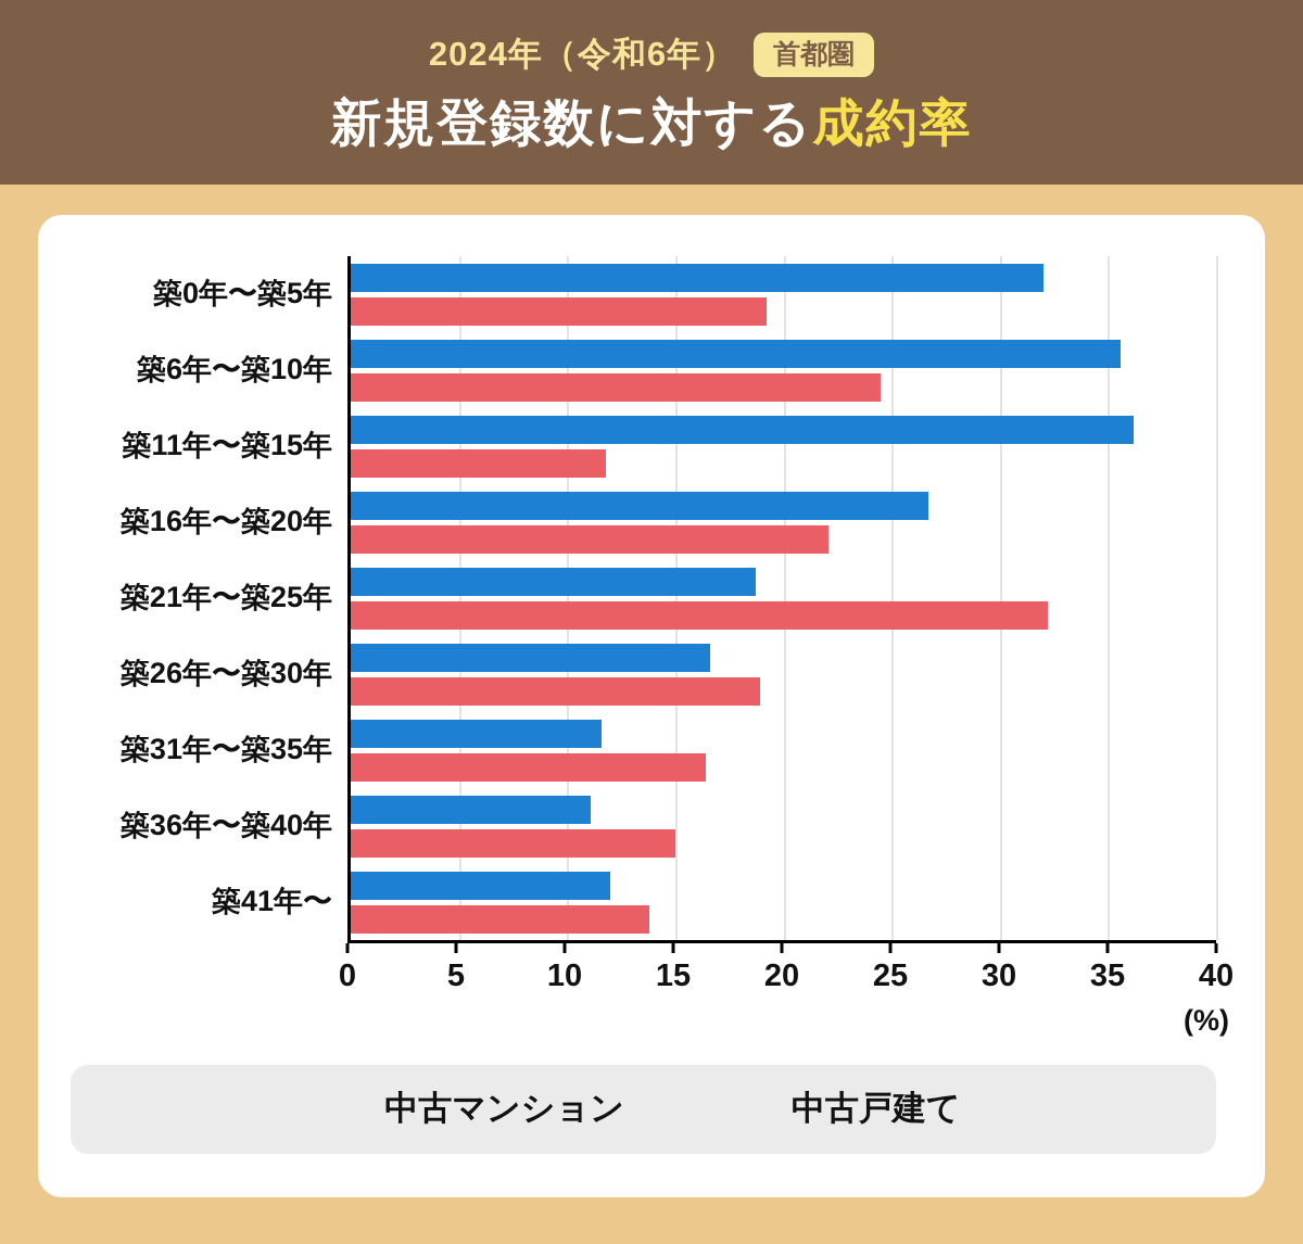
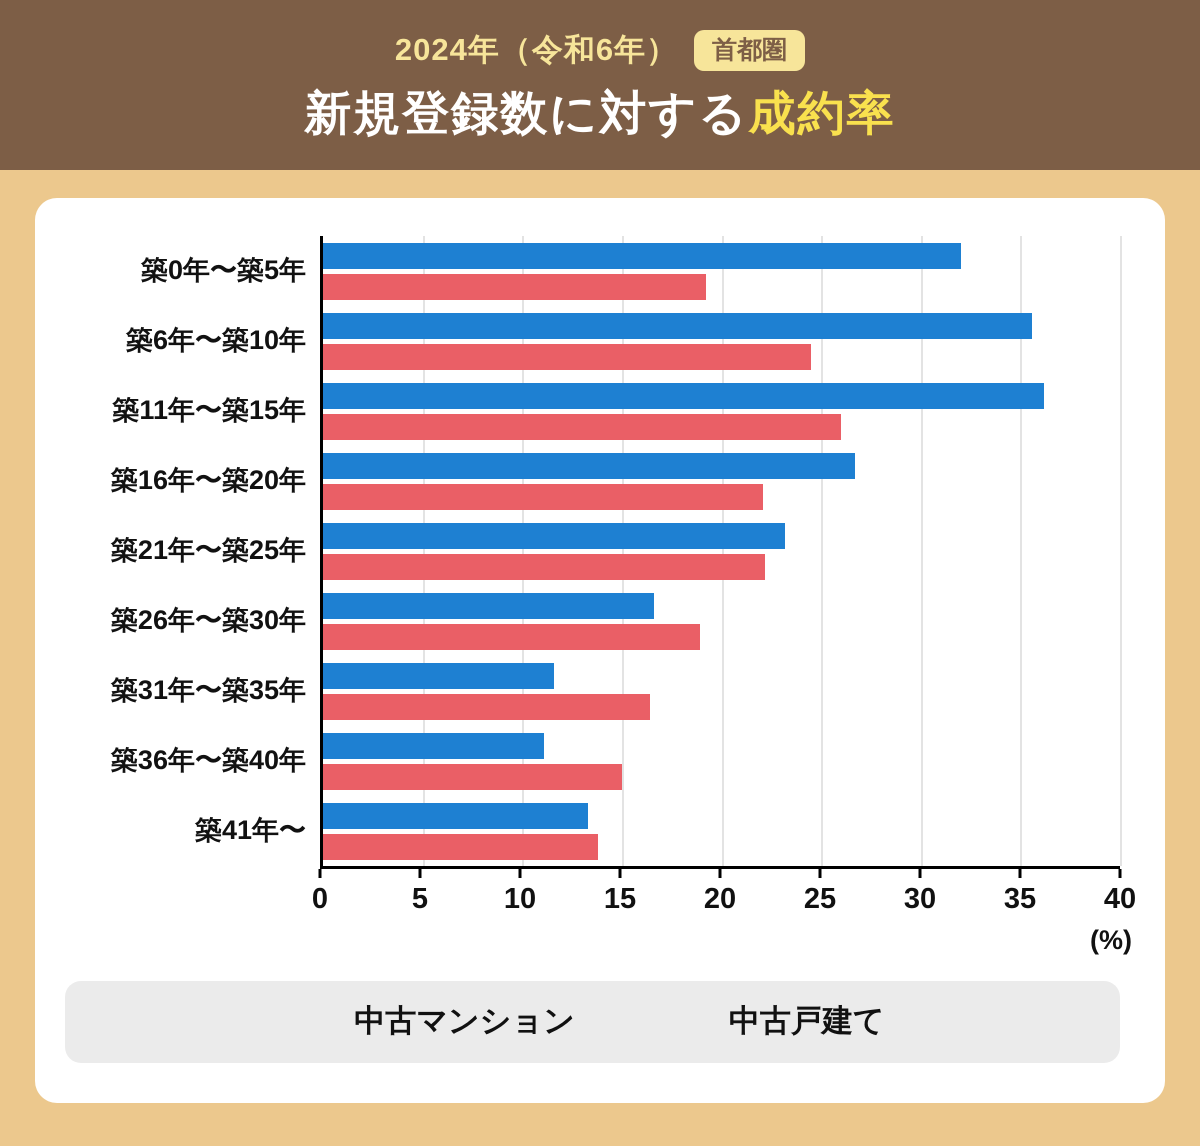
中古戸建て/築11年〜築15年: 11.8 -> 26.0
中古マンション/築21年〜築25年: 18.7 -> 23.2
中古戸建て/築21年〜築25年: 32.2 -> 22.2
中古マンション/築41年〜: 12.0 -> 13.3
